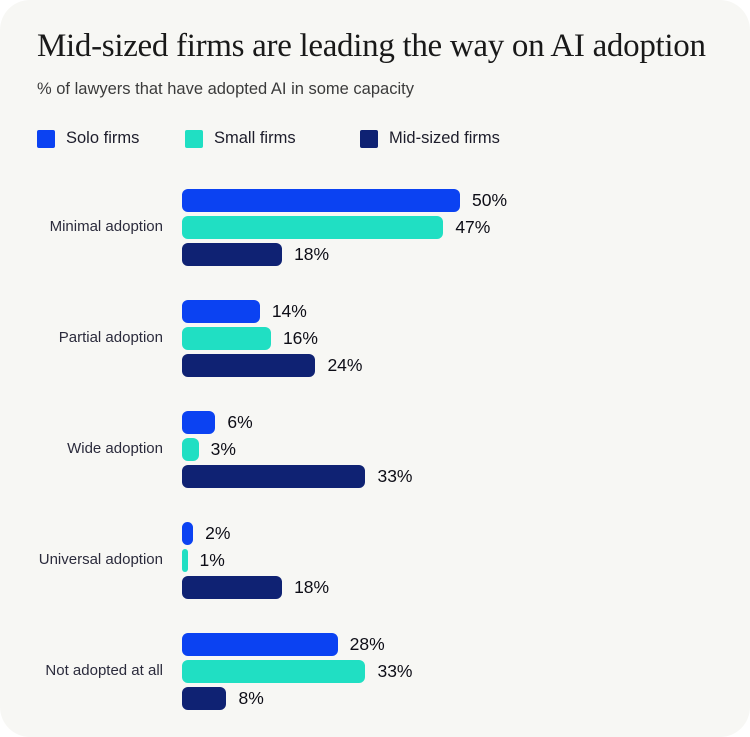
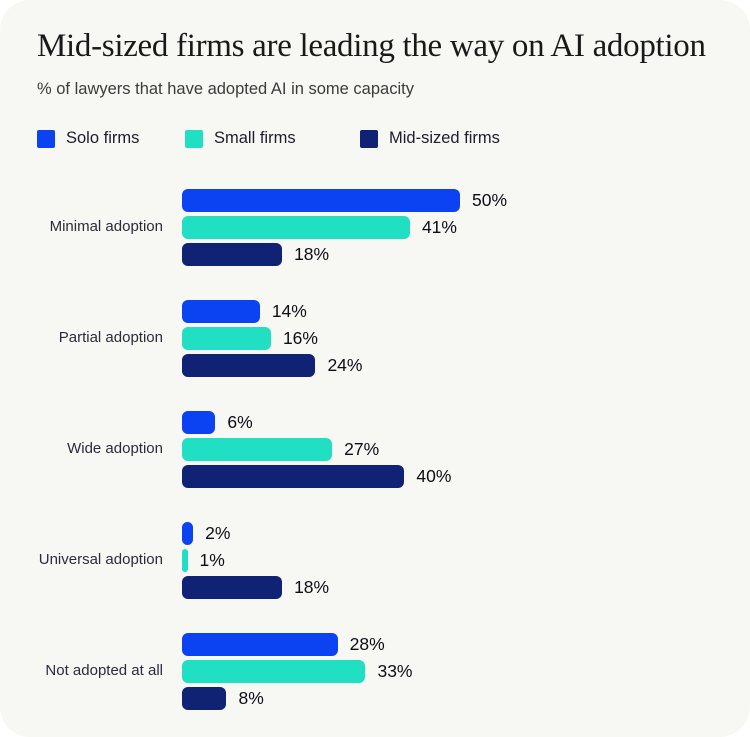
Small firms/Minimal adoption: 47% -> 41%
Small firms/Wide adoption: 3% -> 27%
Mid-sized firms/Wide adoption: 33% -> 40%
